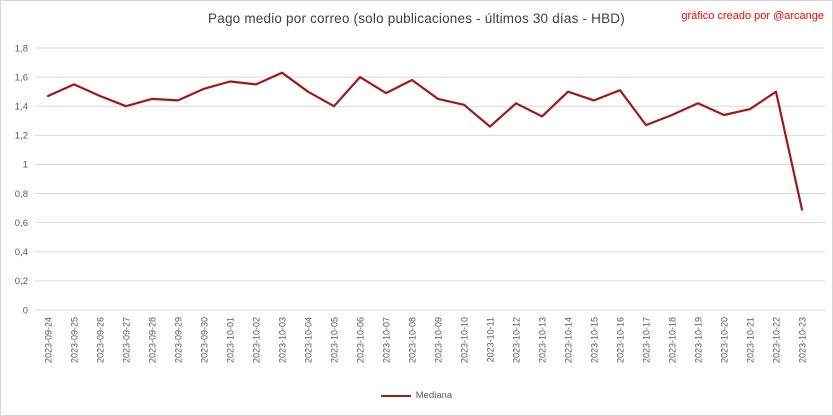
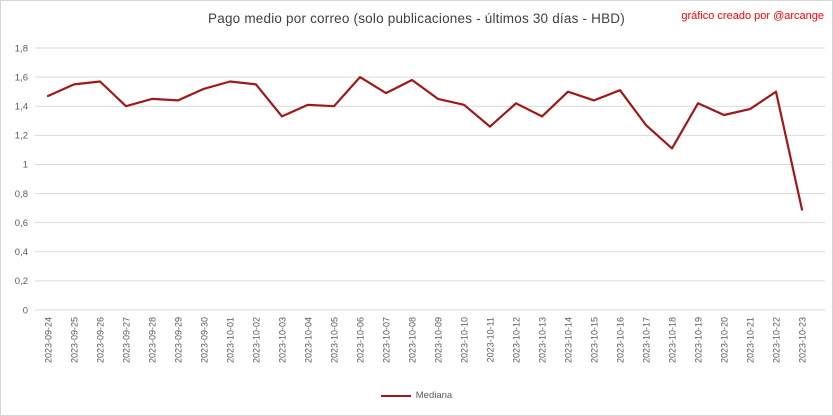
2023-09-26: 1,47 -> 1,57
2023-10-03: 1,63 -> 1,33
2023-10-04: 1,50 -> 1,41
2023-10-18: 1,34 -> 1,11
